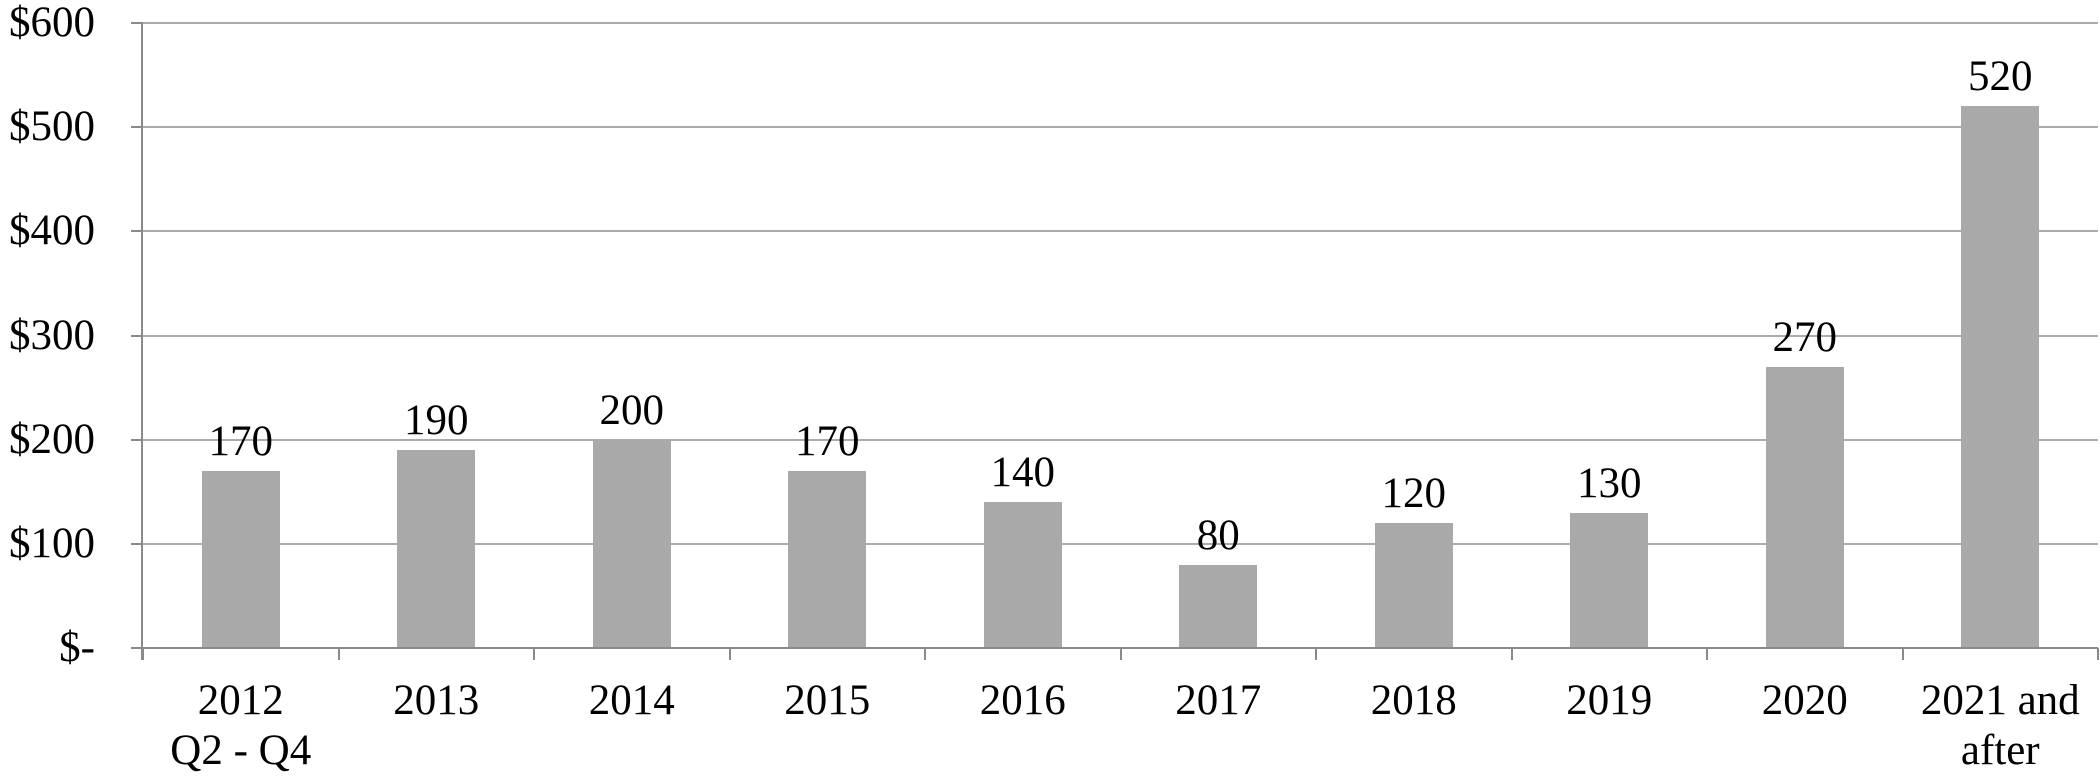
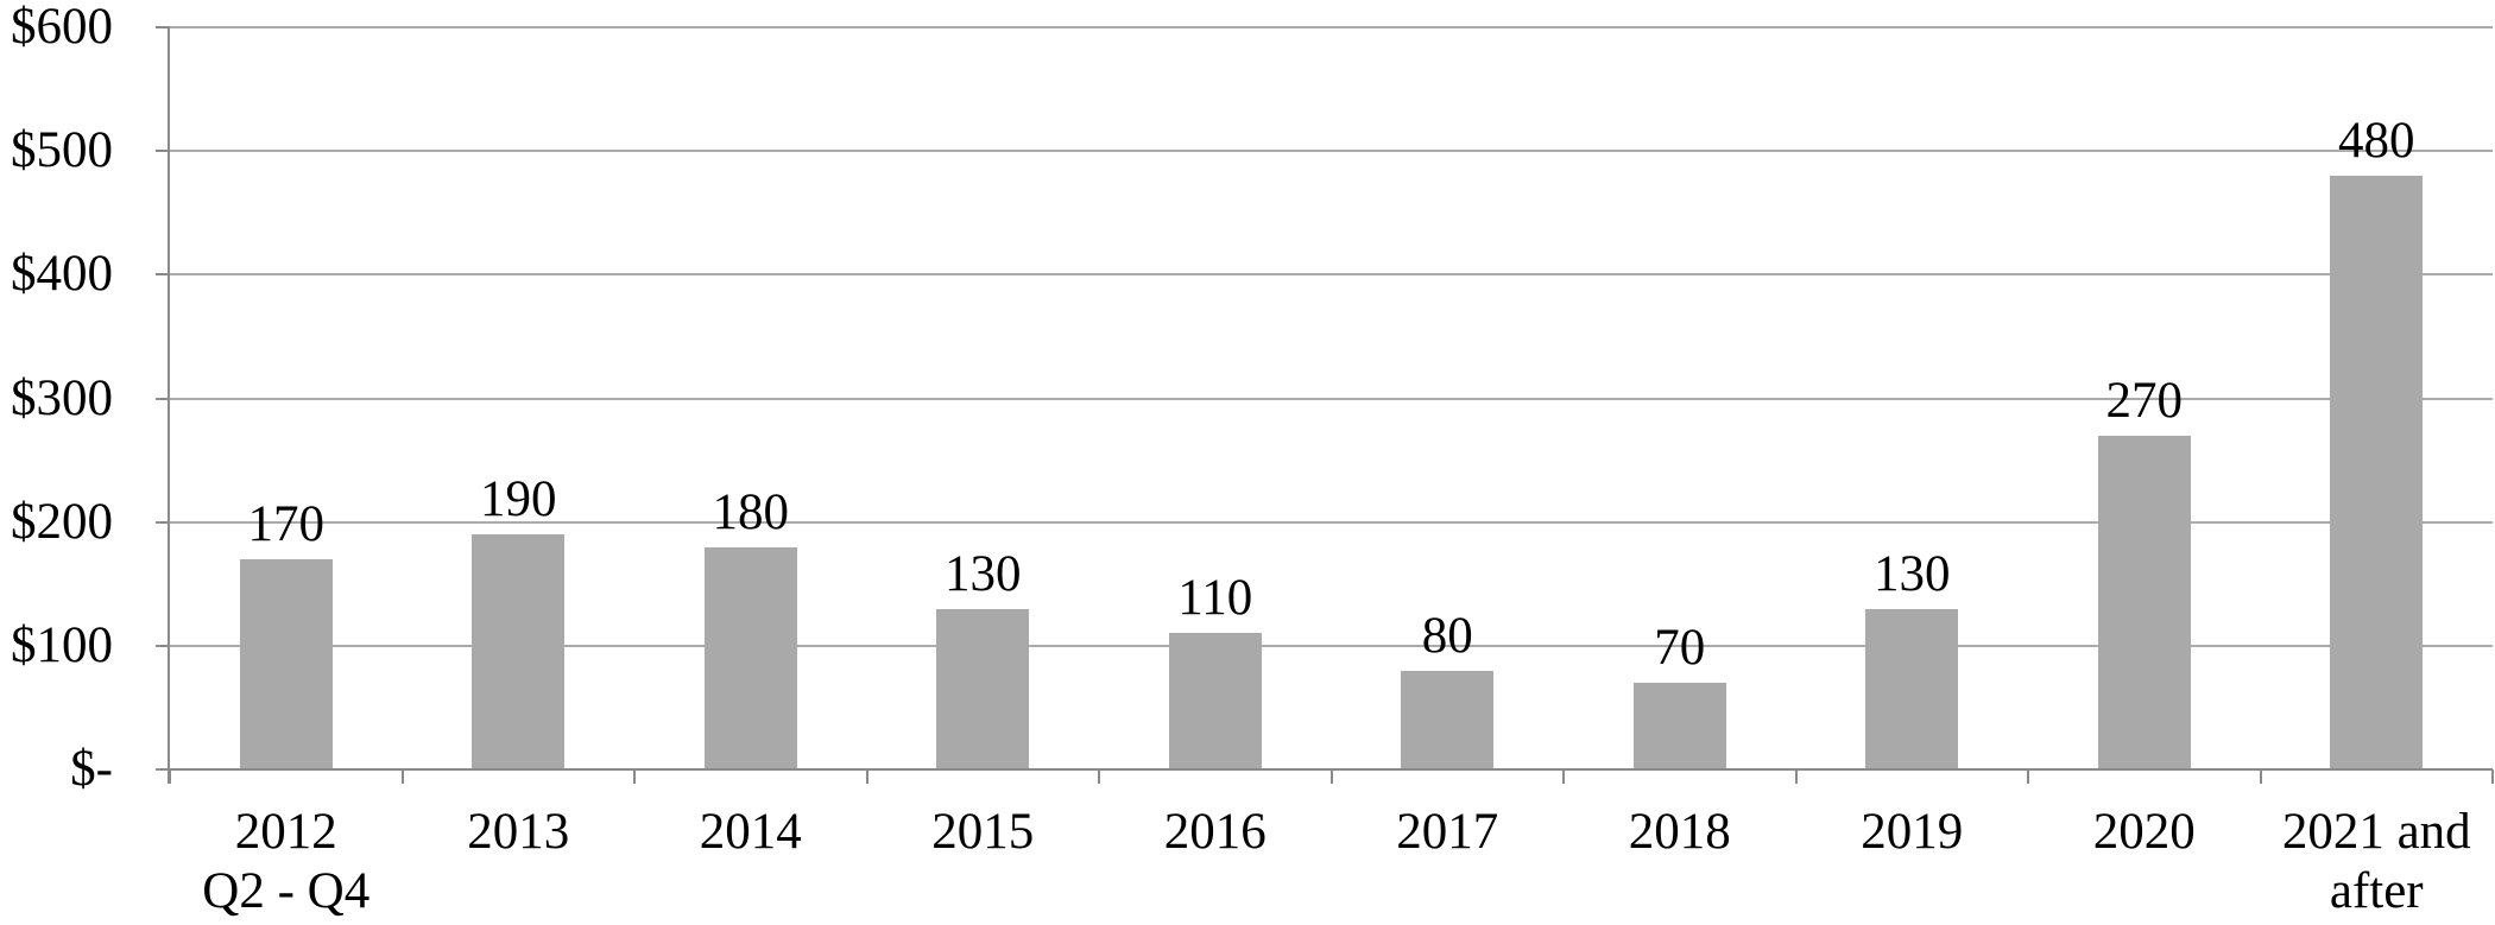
2014: 200 -> 180
2015: 170 -> 130
2016: 140 -> 110
2018: 120 -> 70
2021 and after: 520 -> 480
